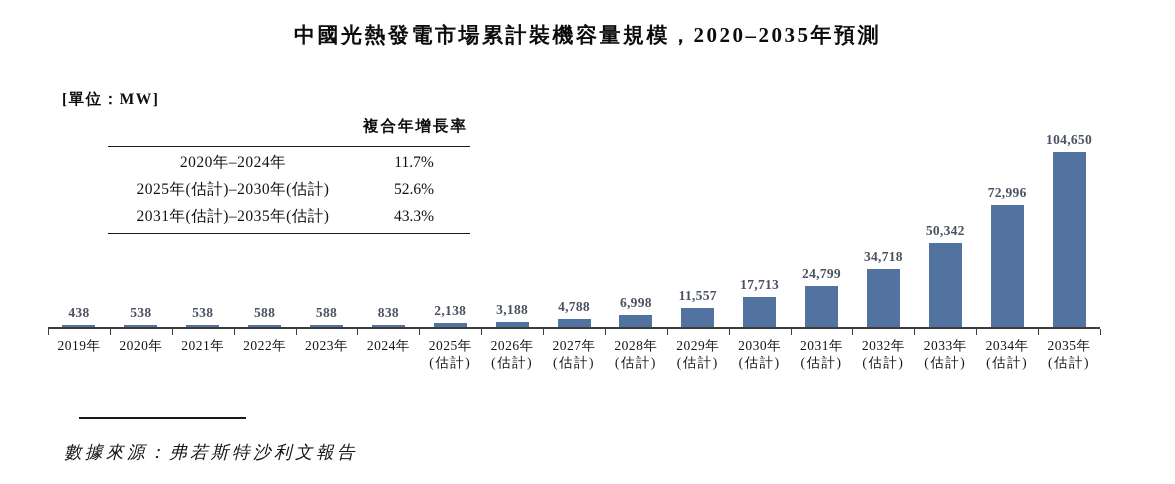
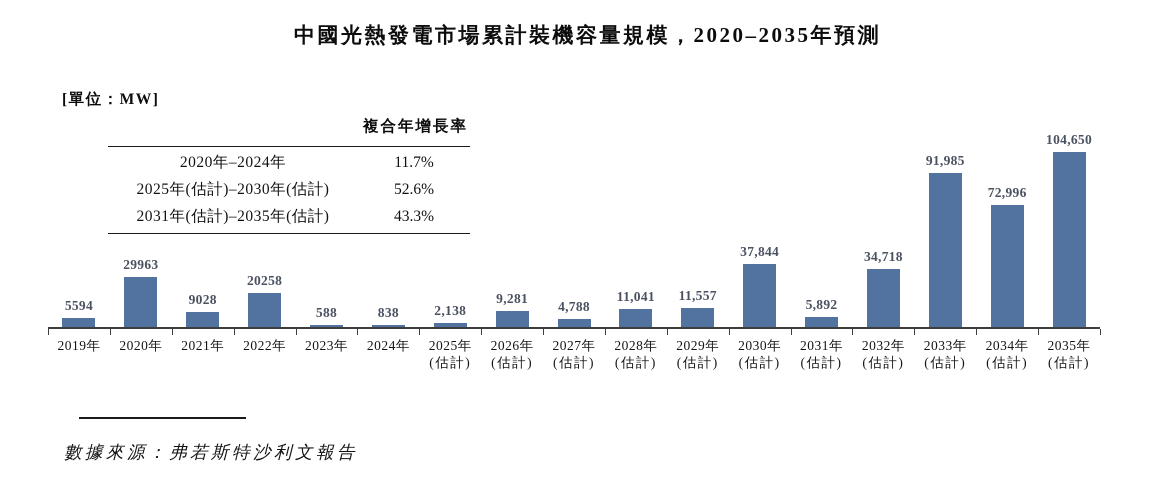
2019年: 438 -> 5594
2020年: 538 -> 29963
2021年: 538 -> 9028
2022年: 588 -> 20258
2026年(估計): 3,188 -> 9,281
2028年(估計): 6,998 -> 11,041
2030年(估計): 17,713 -> 37,844
2031年(估計): 24,799 -> 5,892
2033年(估計): 50,342 -> 91,985
